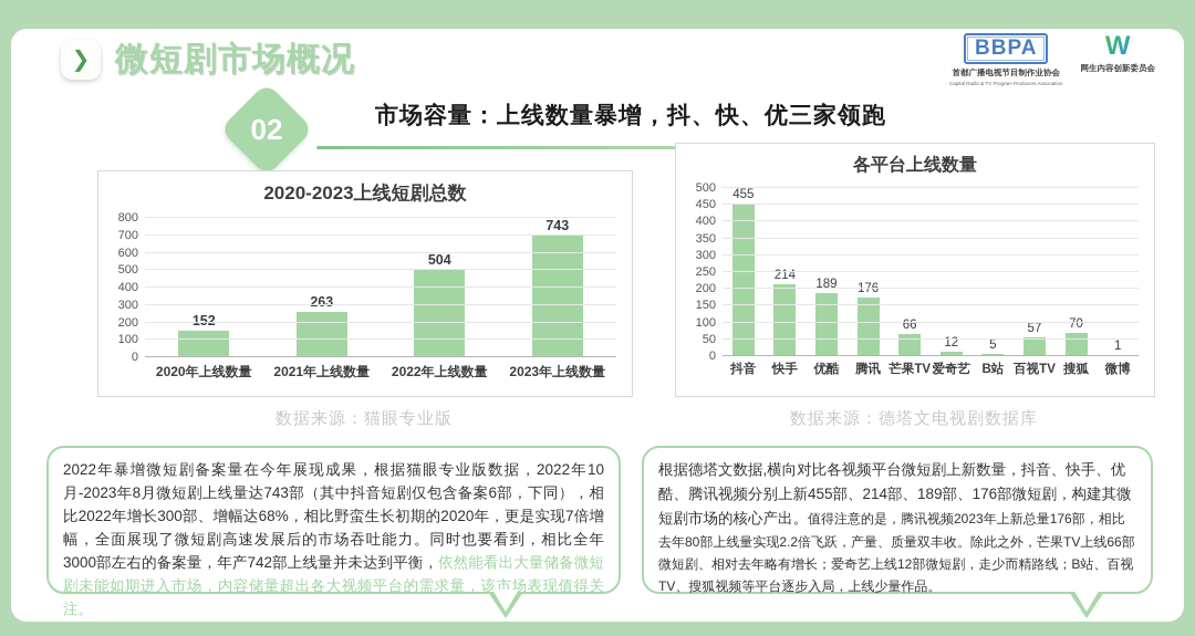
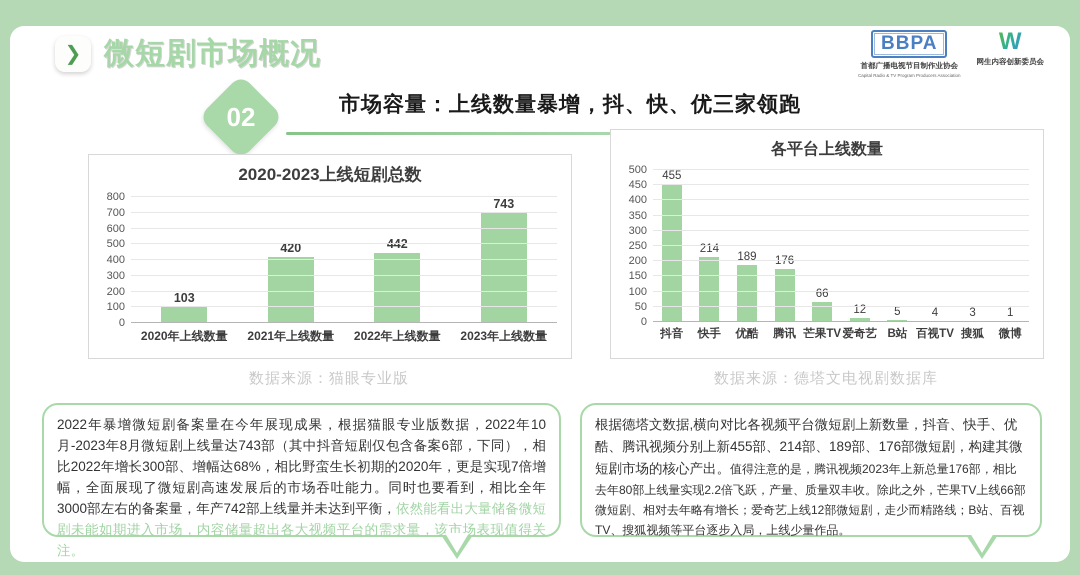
2020-2023上线短剧总数/2020年上线数量: 152 -> 103
2020-2023上线短剧总数/2021年上线数量: 263 -> 420
2020-2023上线短剧总数/2022年上线数量: 504 -> 442
各平台上线数量/百视TV: 57 -> 4
各平台上线数量/搜狐: 70 -> 3
